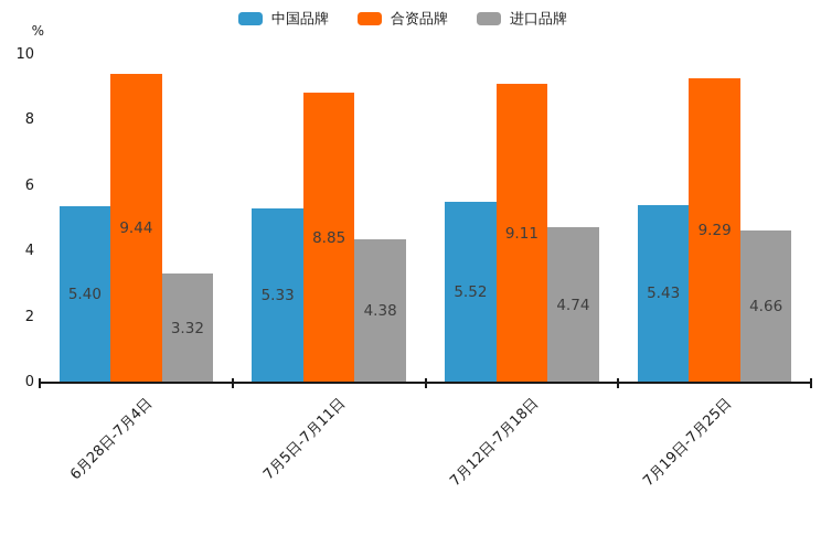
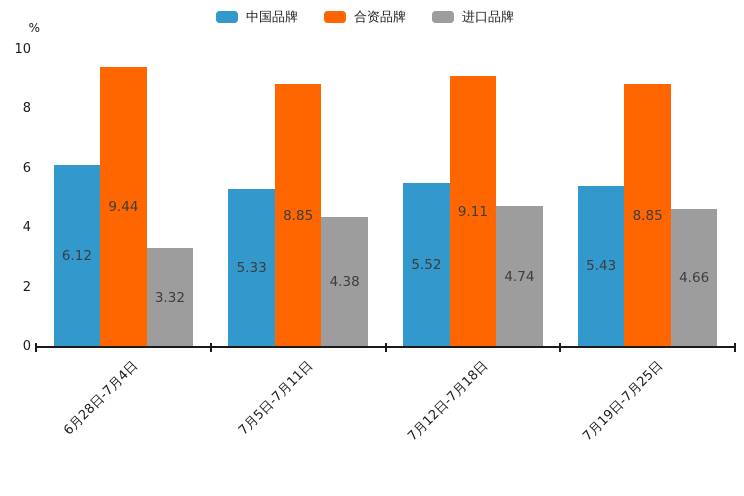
中国品牌/6月28日-7月4日: 5.40 -> 6.12
合资品牌/7月19日-7月25日: 9.29 -> 8.85
